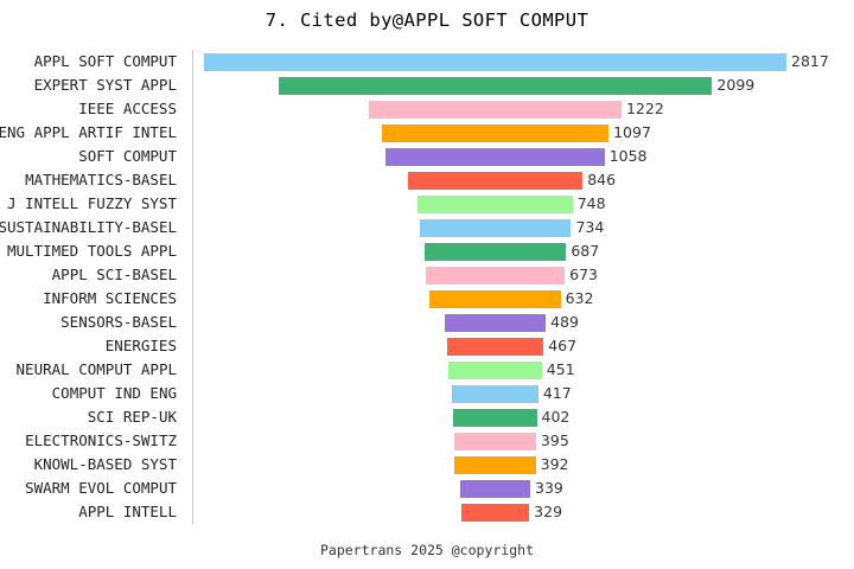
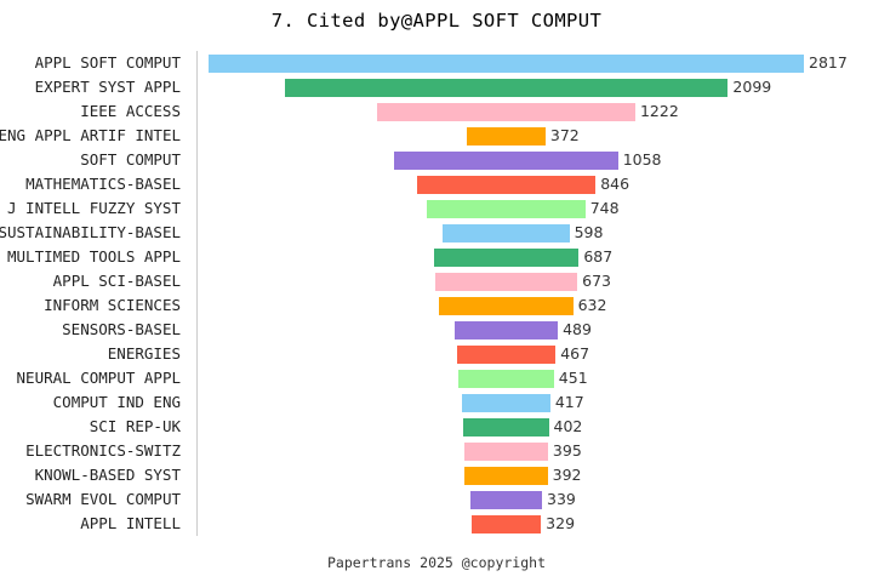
ENG APPL ARTIF INTEL: 1097 -> 372
SUSTAINABILITY-BASEL: 734 -> 598
